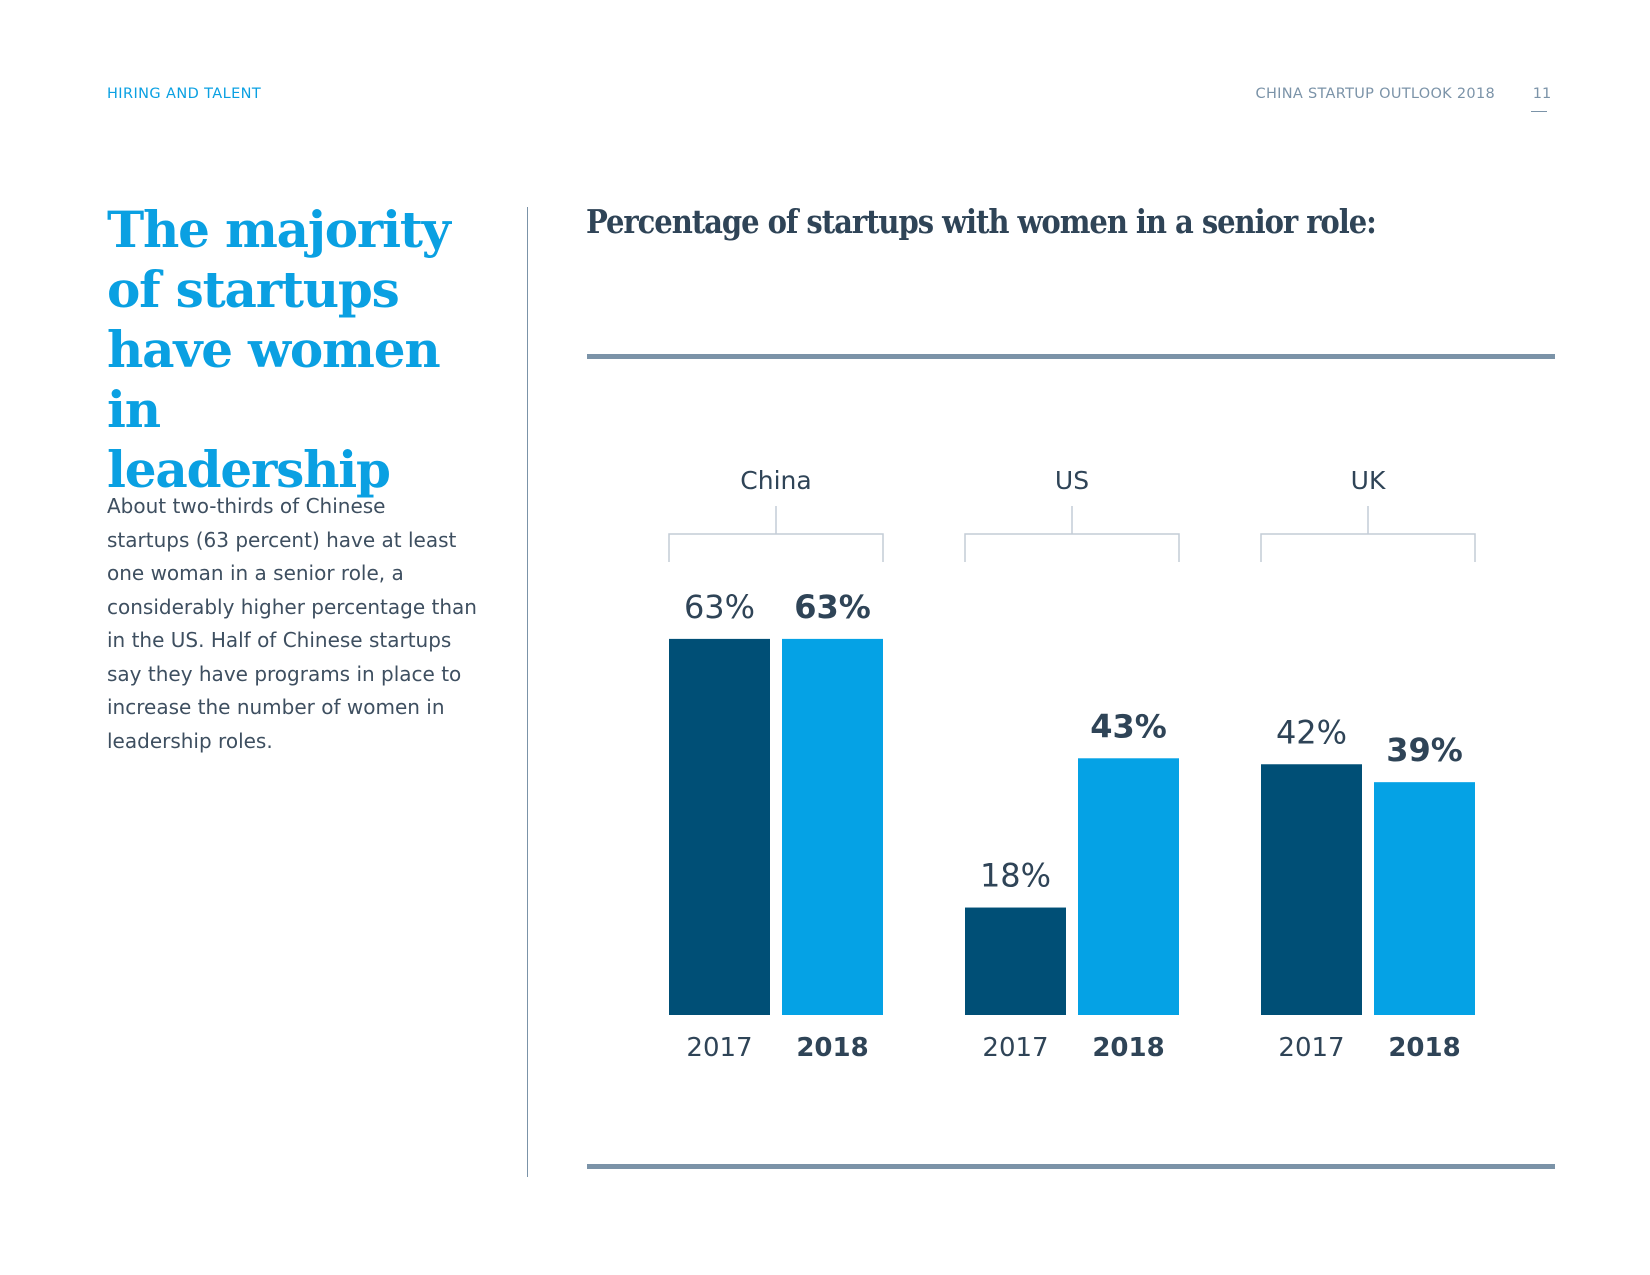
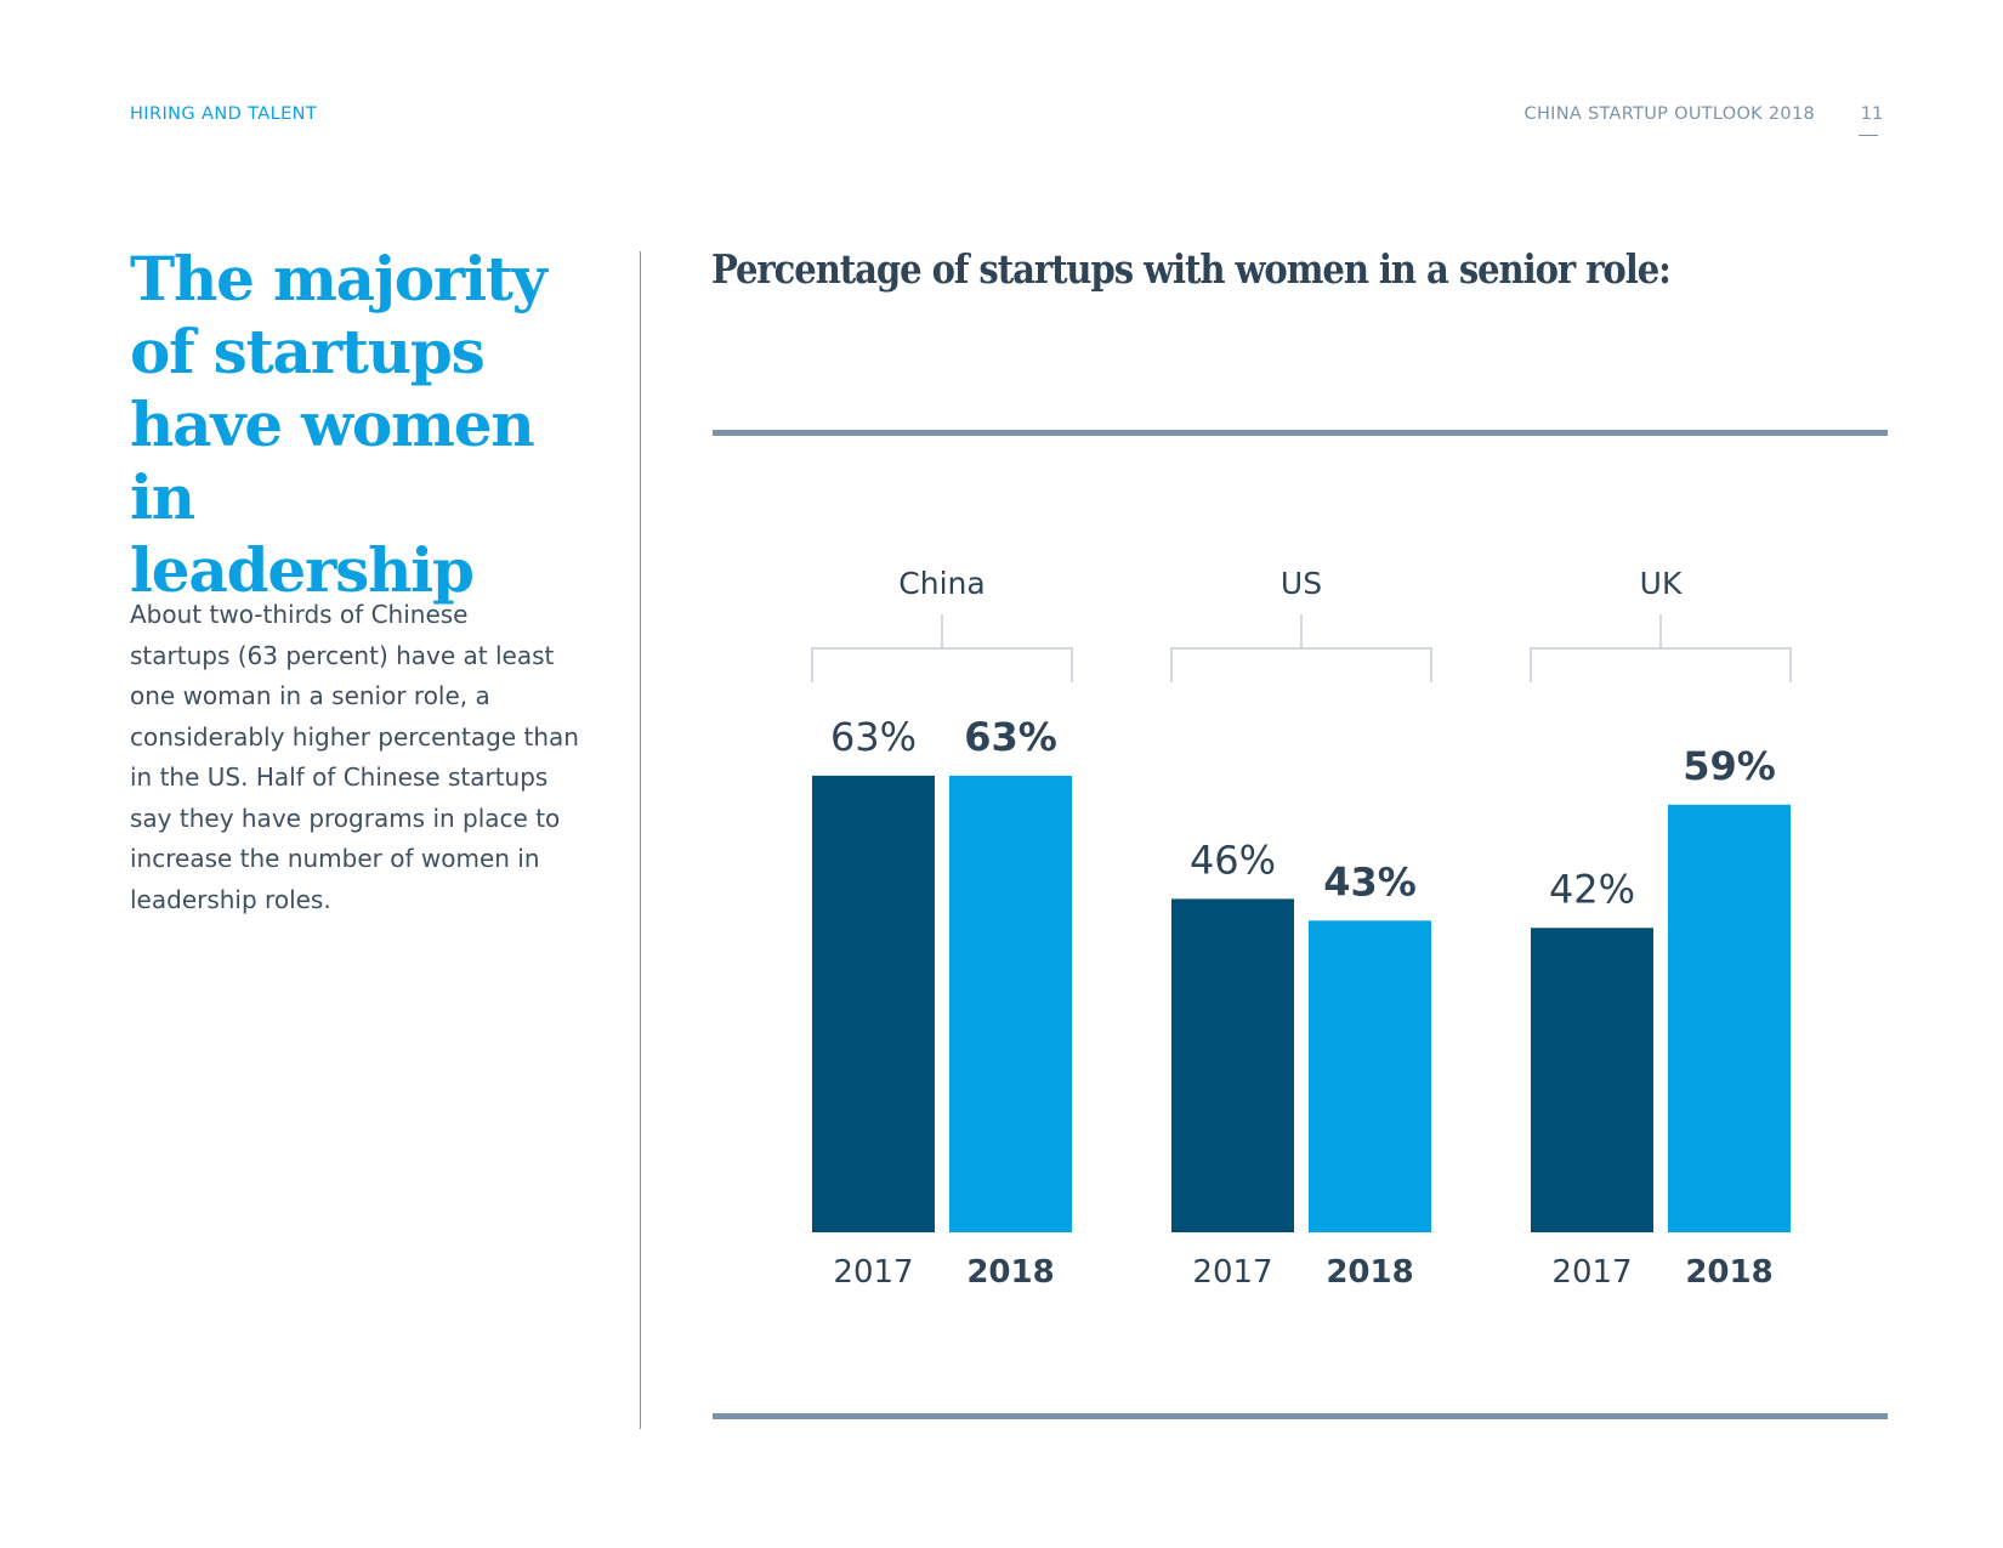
2017/US: 18% -> 46%
2018/UK: 39% -> 59%
